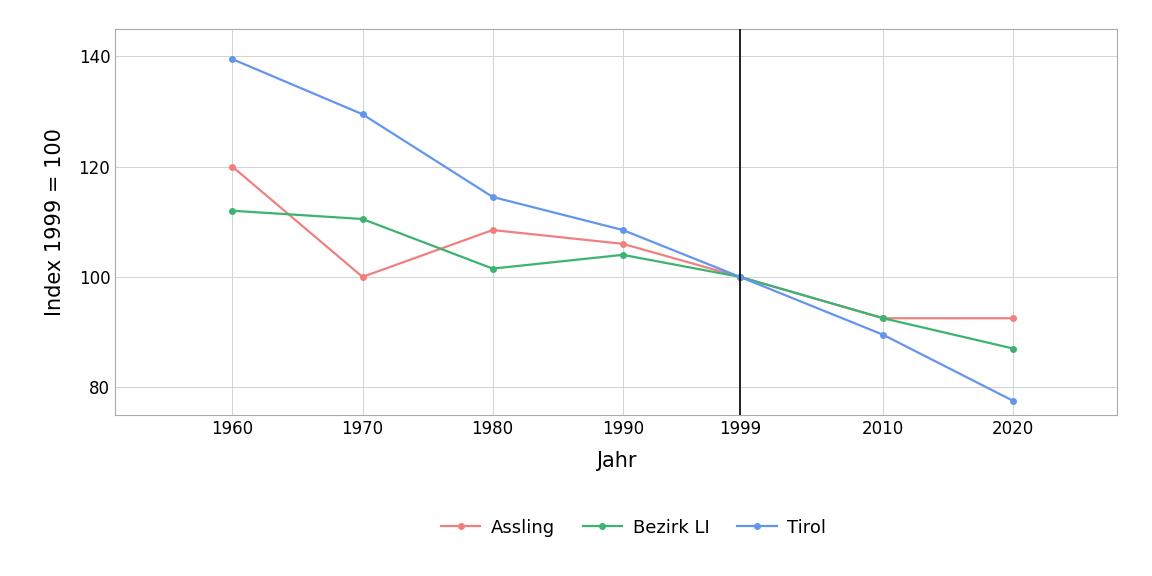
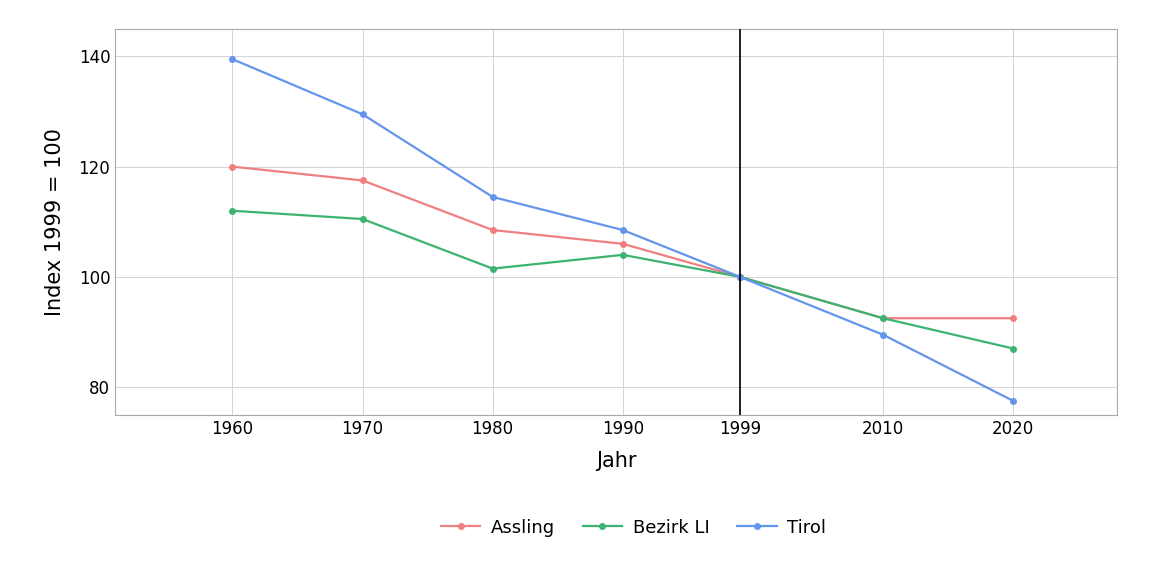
Assling/1970: 100.0 -> 117.5
